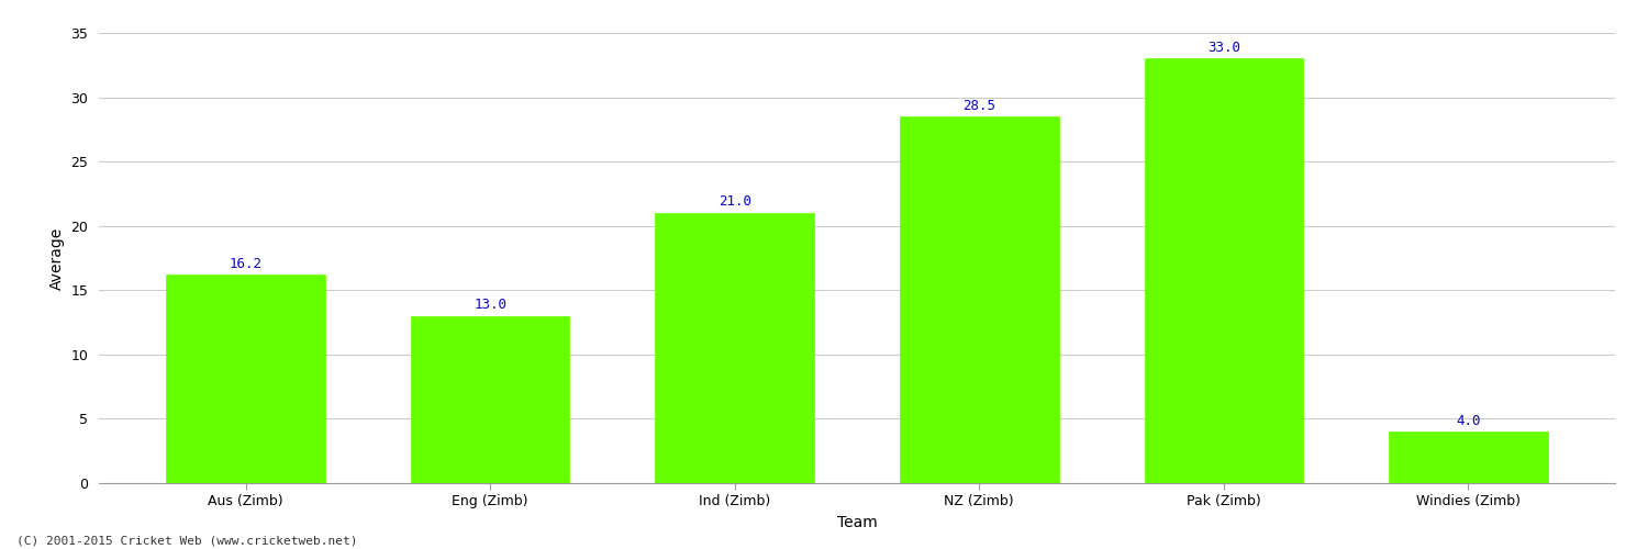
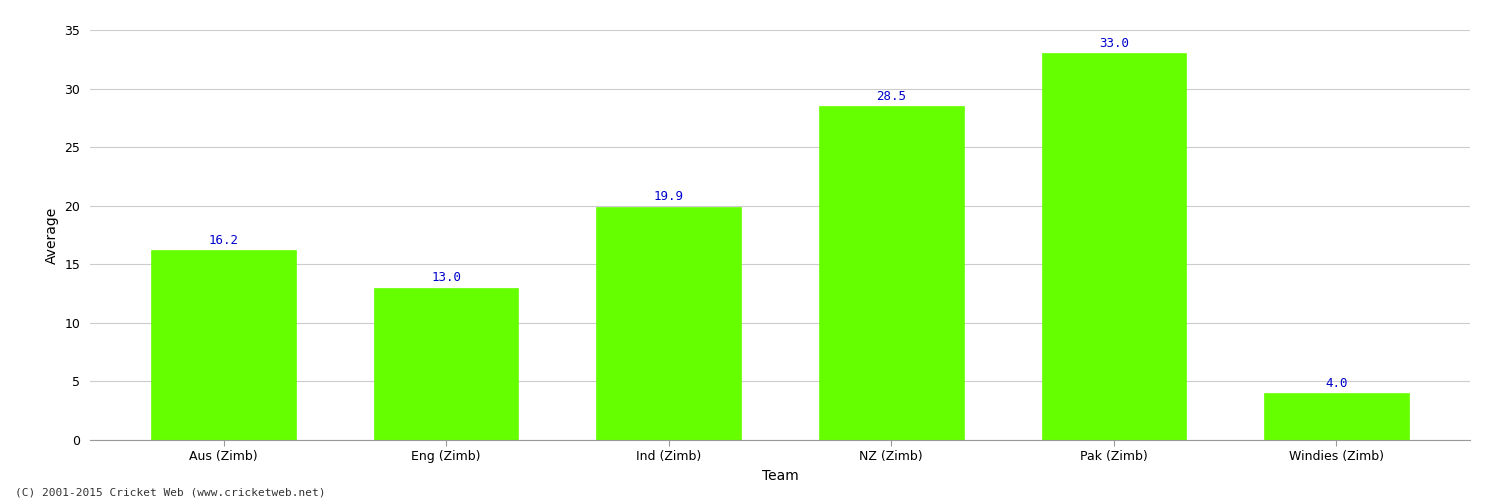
Ind (Zimb): 21.0 -> 19.9
